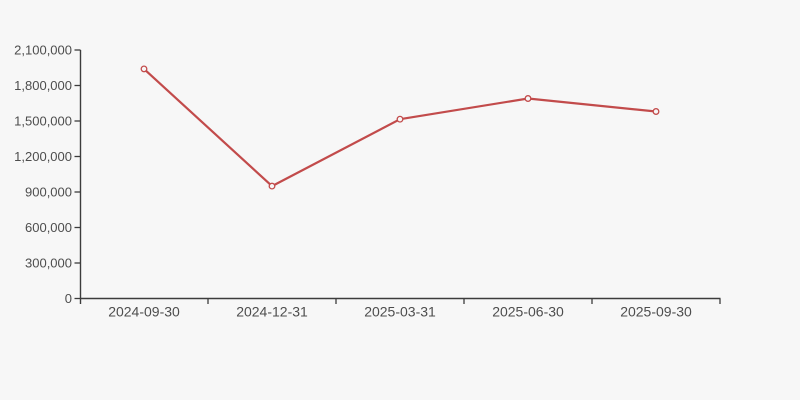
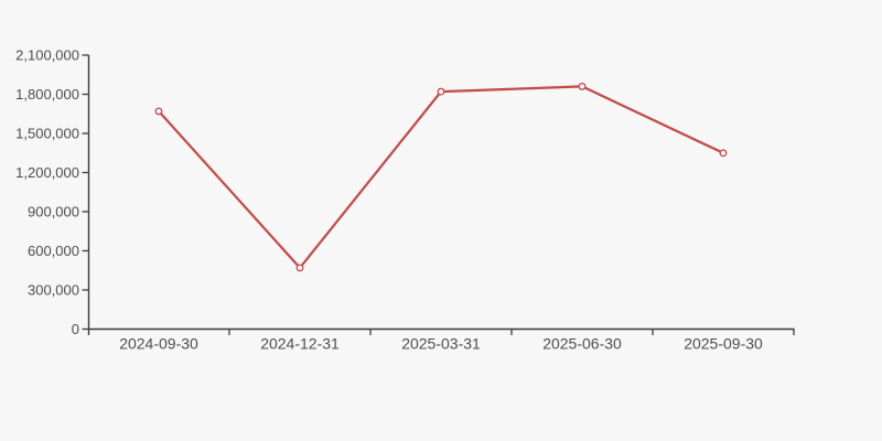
2024-09-30: 1940000 -> 1670000
2024-12-31: 950000 -> 470000
2025-03-31: 1520000 -> 1820000
2025-06-30: 1690000 -> 1860000
2025-09-30: 1580000 -> 1350000
